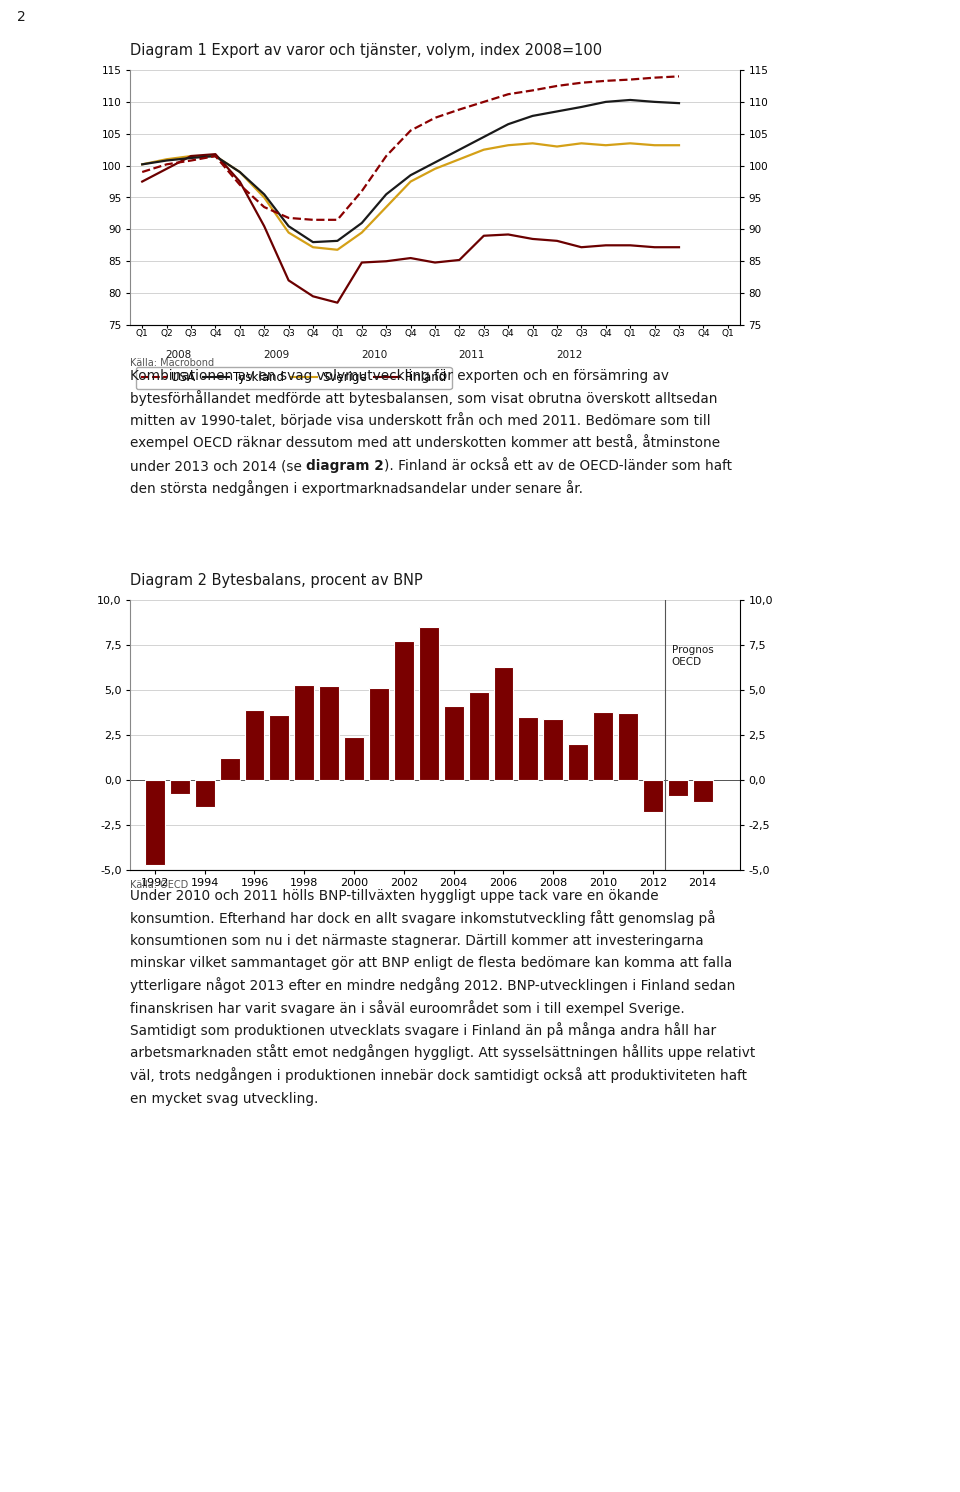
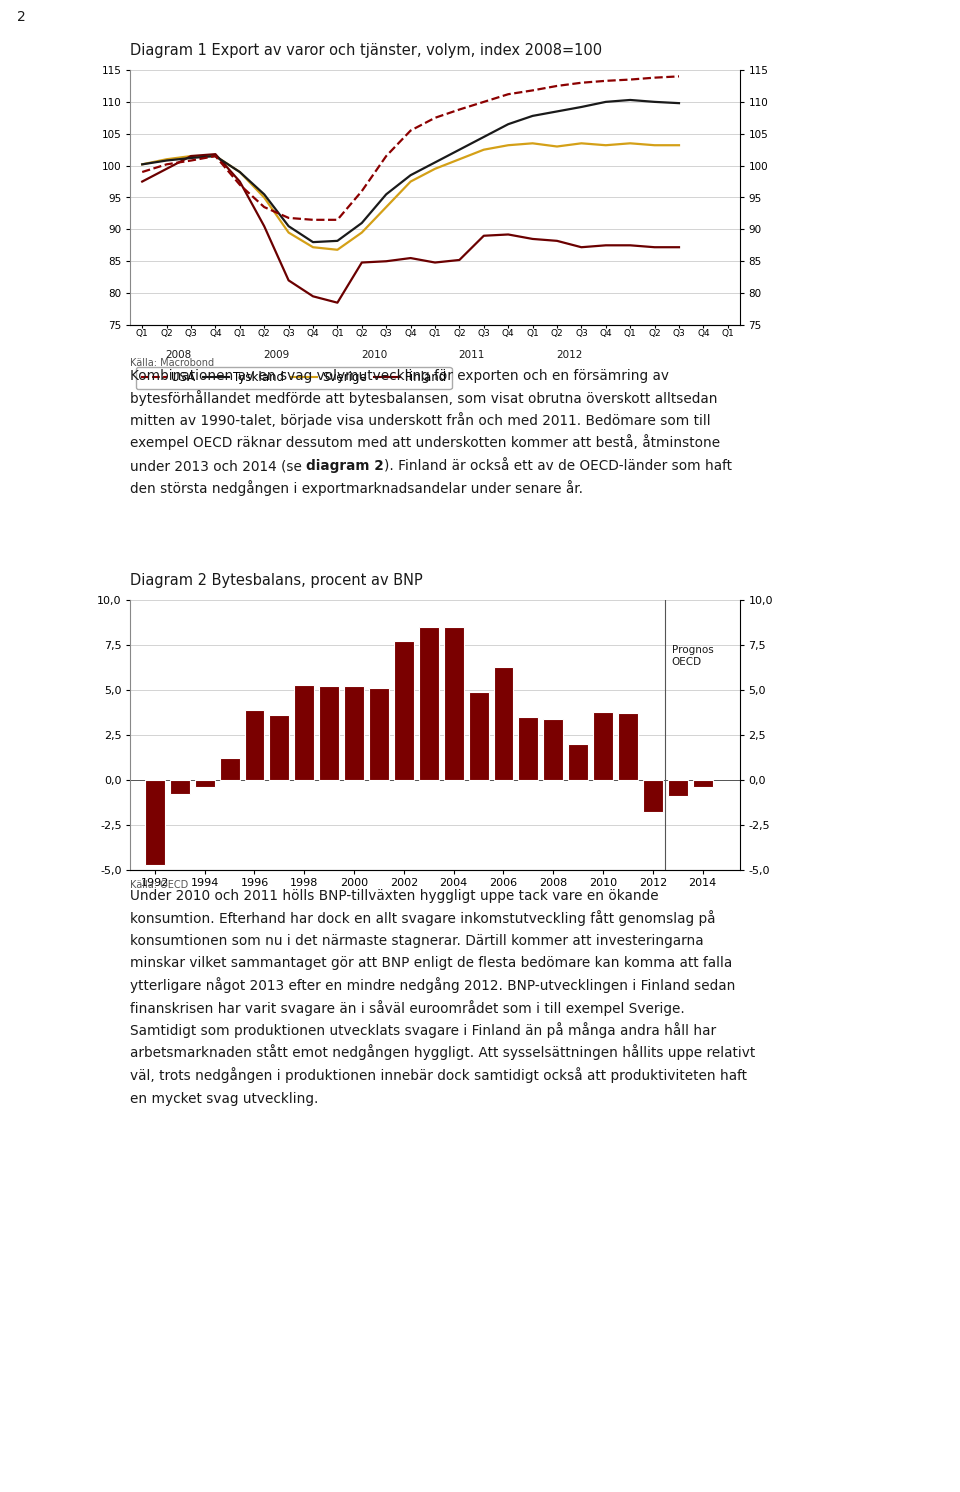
1994: -1,5 -> -0,4
2000: 2,4 -> 5,2
2004: 4,1 -> 8,5
2014: -1,2 -> -0,4
